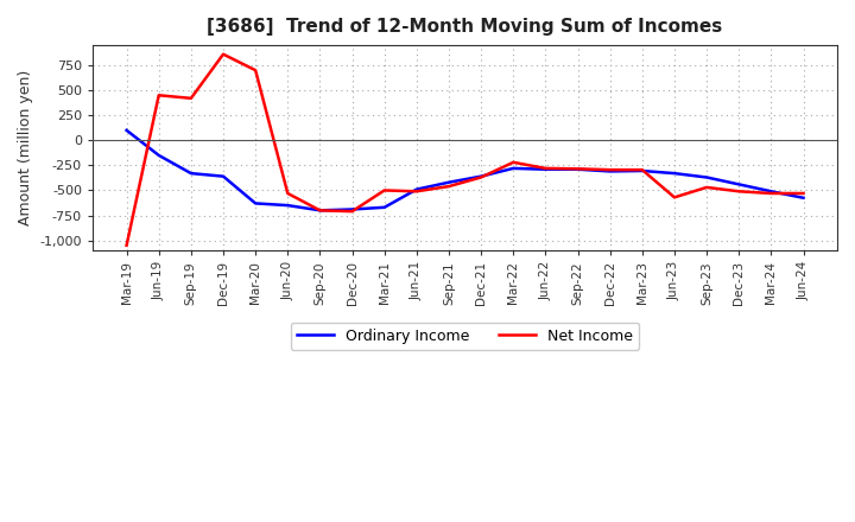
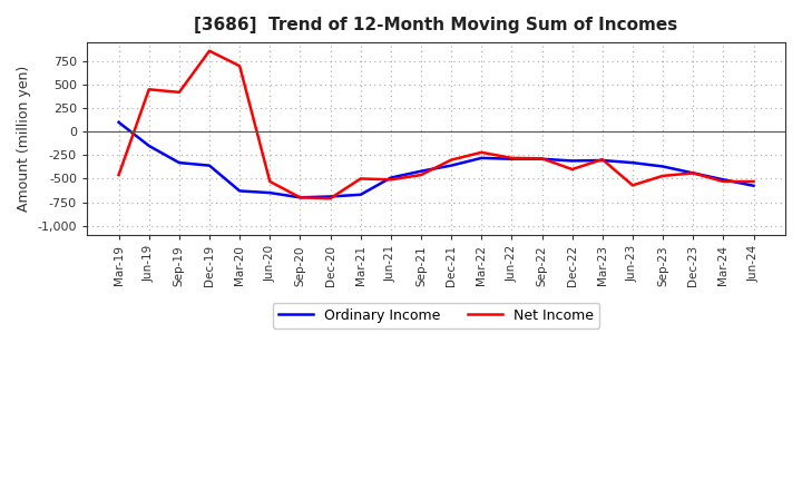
Net Income/Mar-19: -1,050 -> -460
Net Income/Dec-21: -370 -> -300
Net Income/Dec-22: -300 -> -400
Net Income/Dec-23: -510 -> -440
